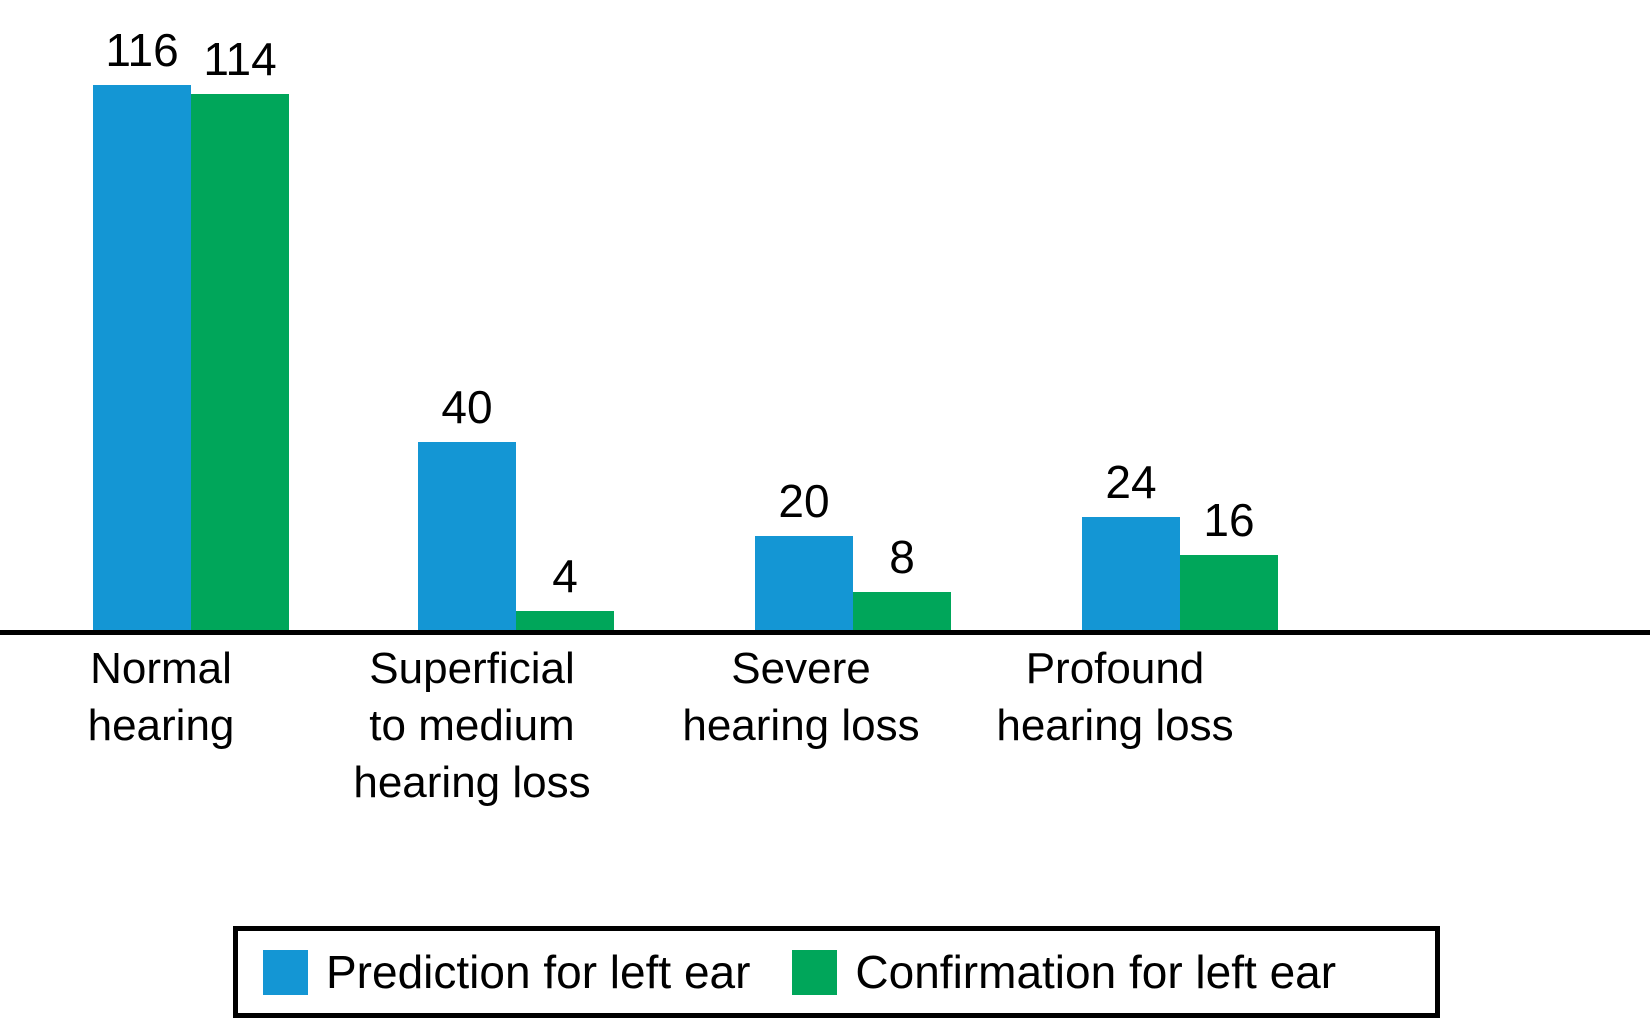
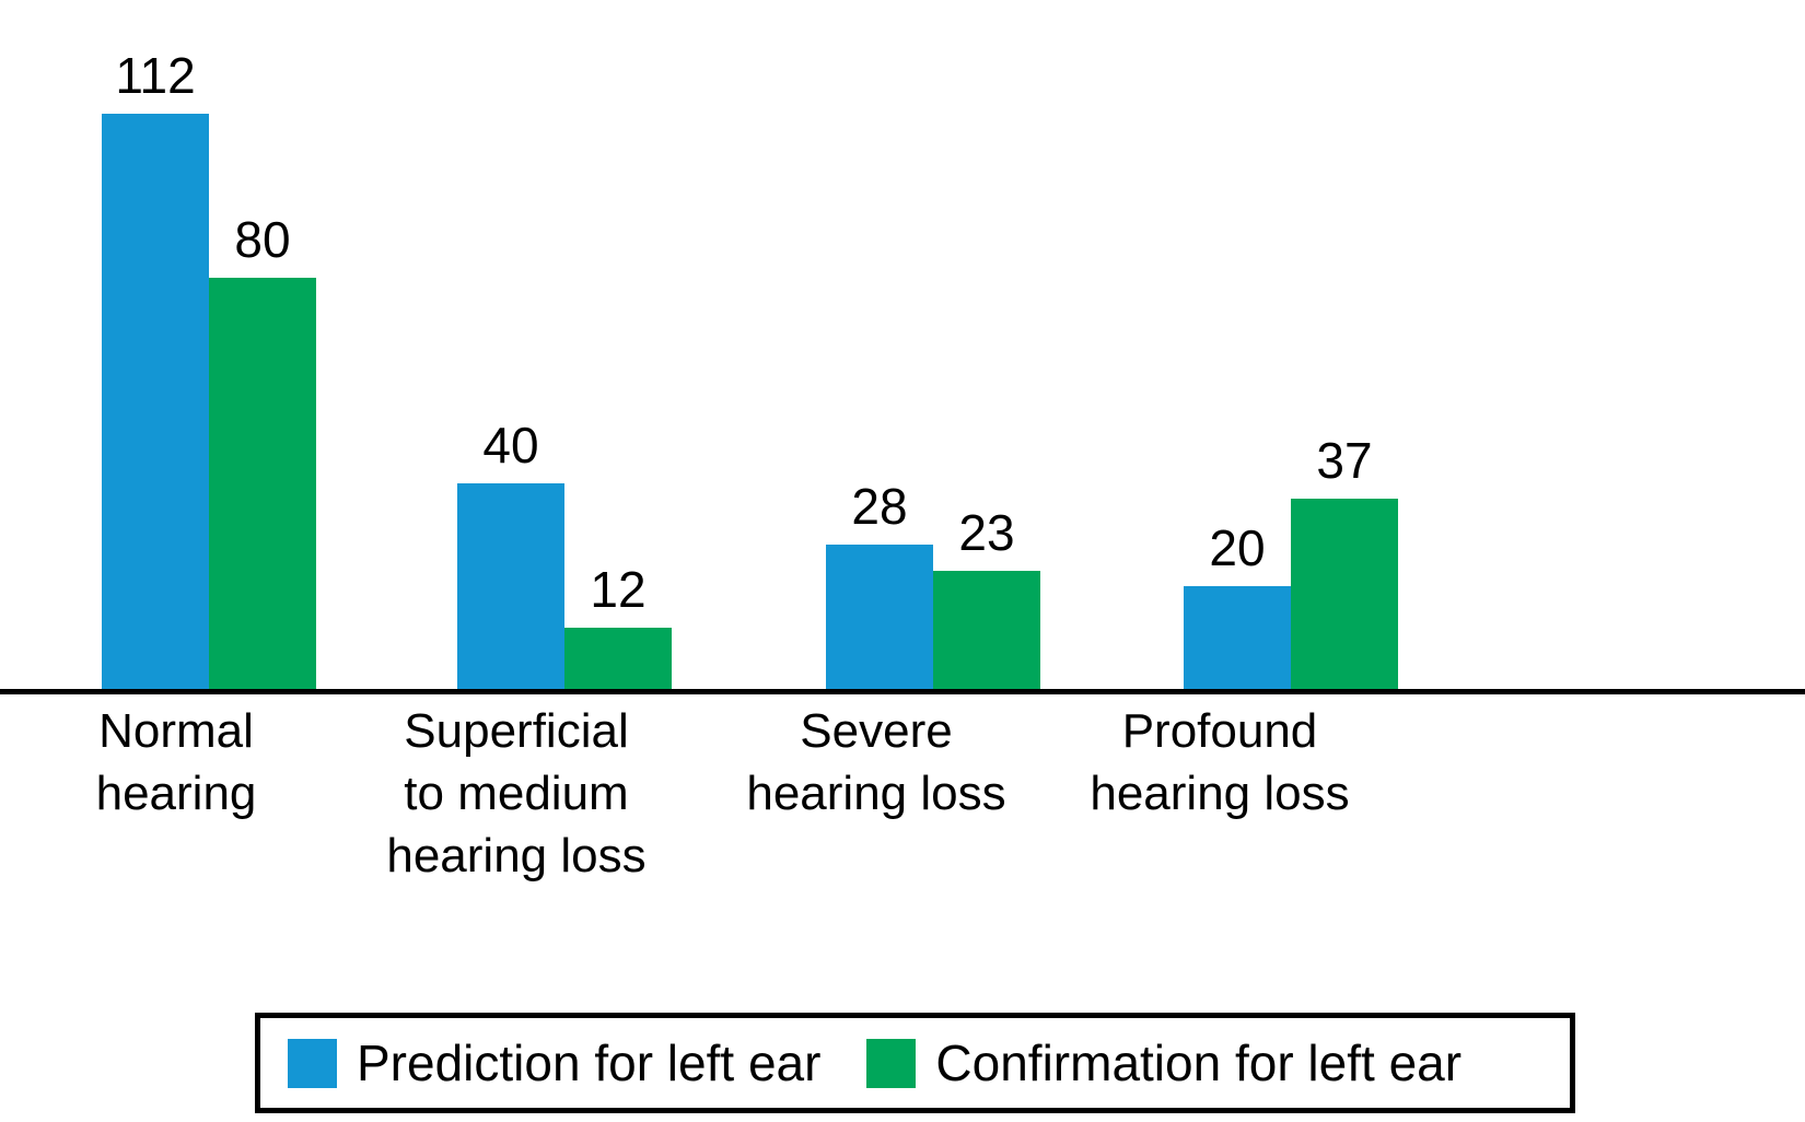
Prediction for left ear/Normal hearing: 116 -> 112
Confirmation for left ear/Normal hearing: 114 -> 80
Confirmation for left ear/Superficial to medium hearing loss: 4 -> 12
Prediction for left ear/Severe hearing loss: 20 -> 28
Confirmation for left ear/Severe hearing loss: 8 -> 23
Prediction for left ear/Profound hearing loss: 24 -> 20
Confirmation for left ear/Profound hearing loss: 16 -> 37
